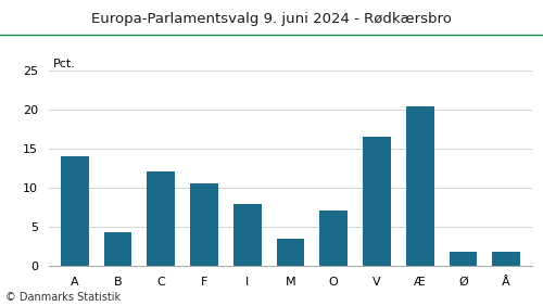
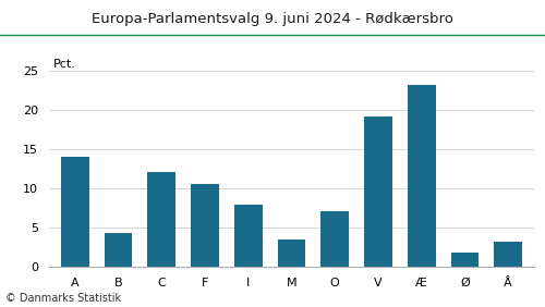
V: 16.5 -> 19.2
Æ: 20.5 -> 23.2
Å: 1.8 -> 3.2
